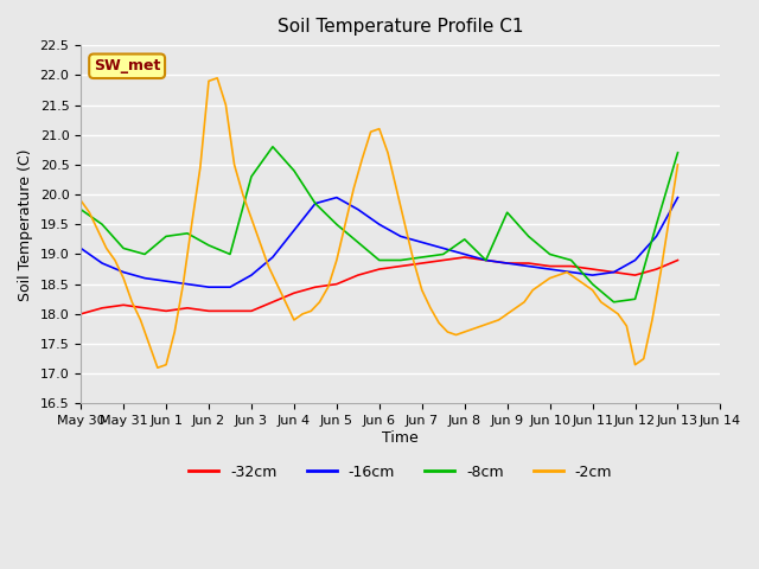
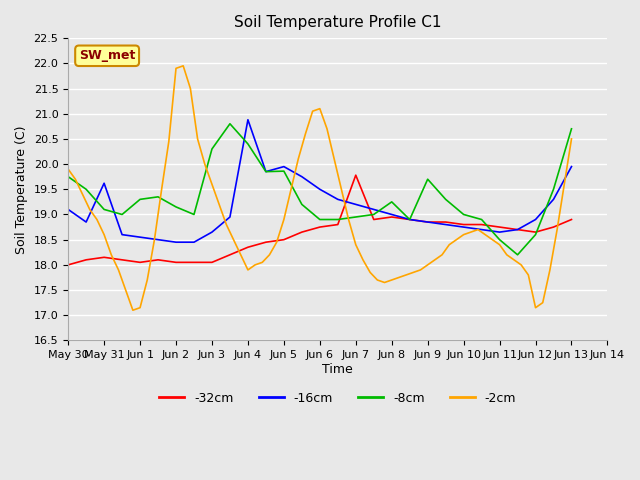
-16cm/May 31: 18.70 -> 19.62
-16cm/Jun 4: 19.40 -> 20.88
-8cm/Jun 5: 19.50 -> 19.86
-32cm/Jun 7: 18.85 -> 19.78
-8cm/Jun 12: 18.25 -> 18.60
